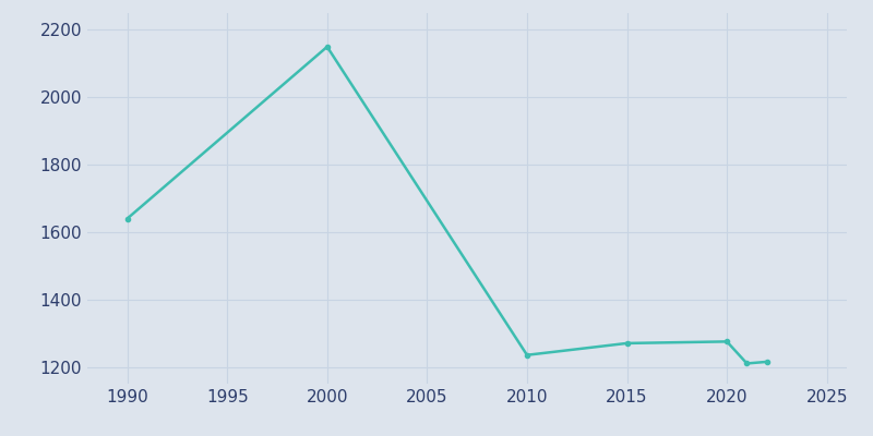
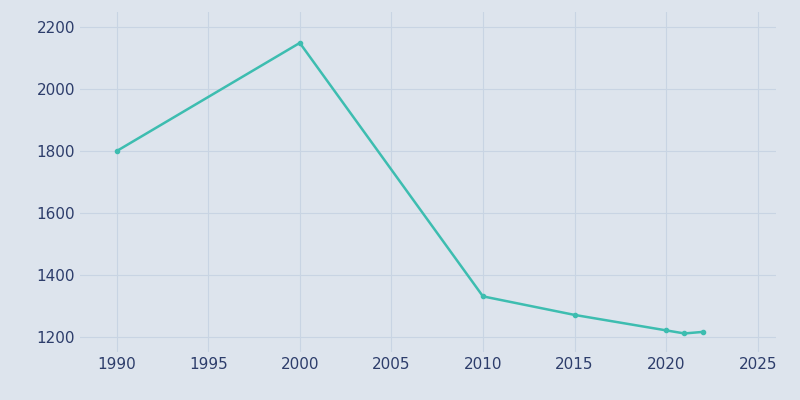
1990: 1640 -> 1800
2010: 1235 -> 1330
2020: 1275 -> 1220
